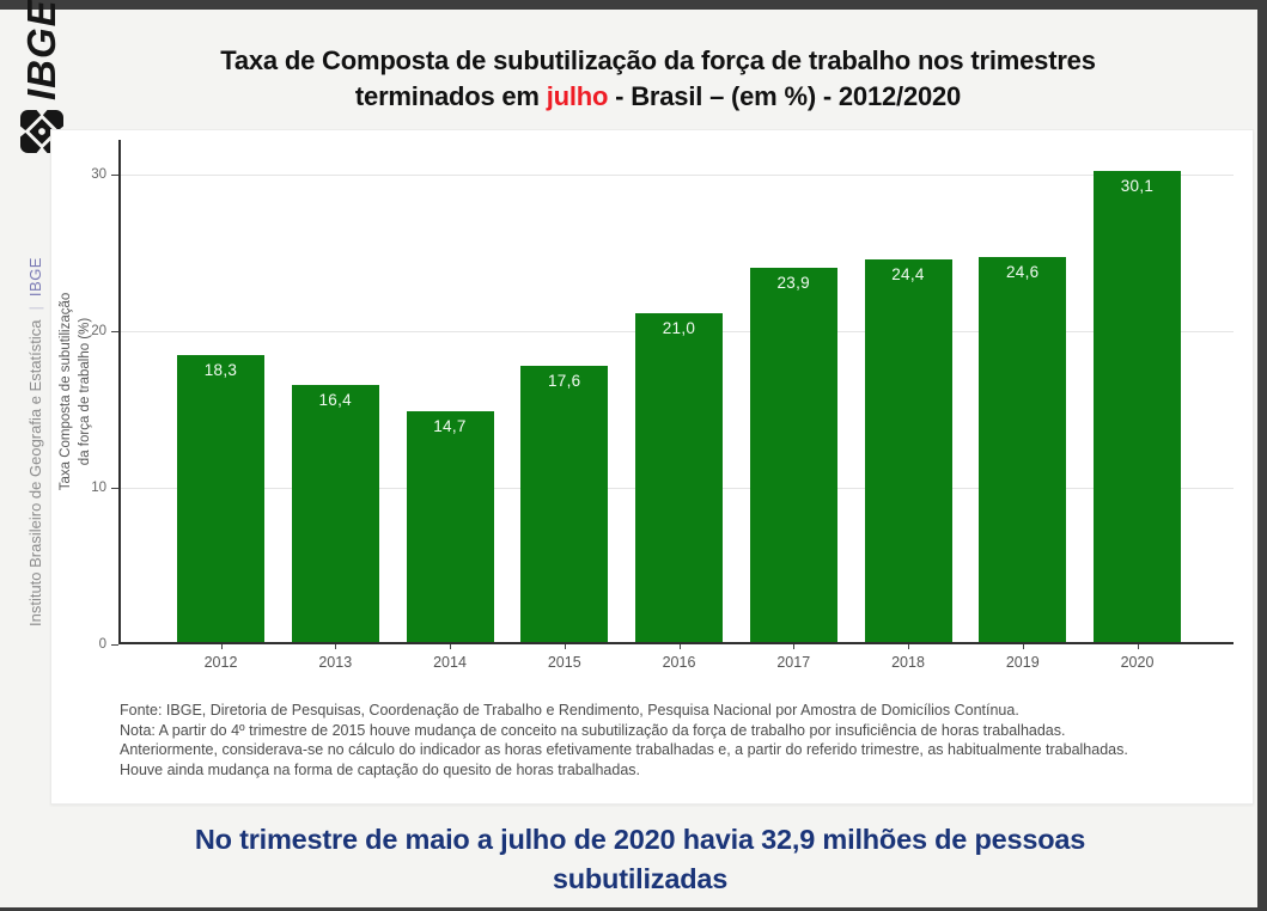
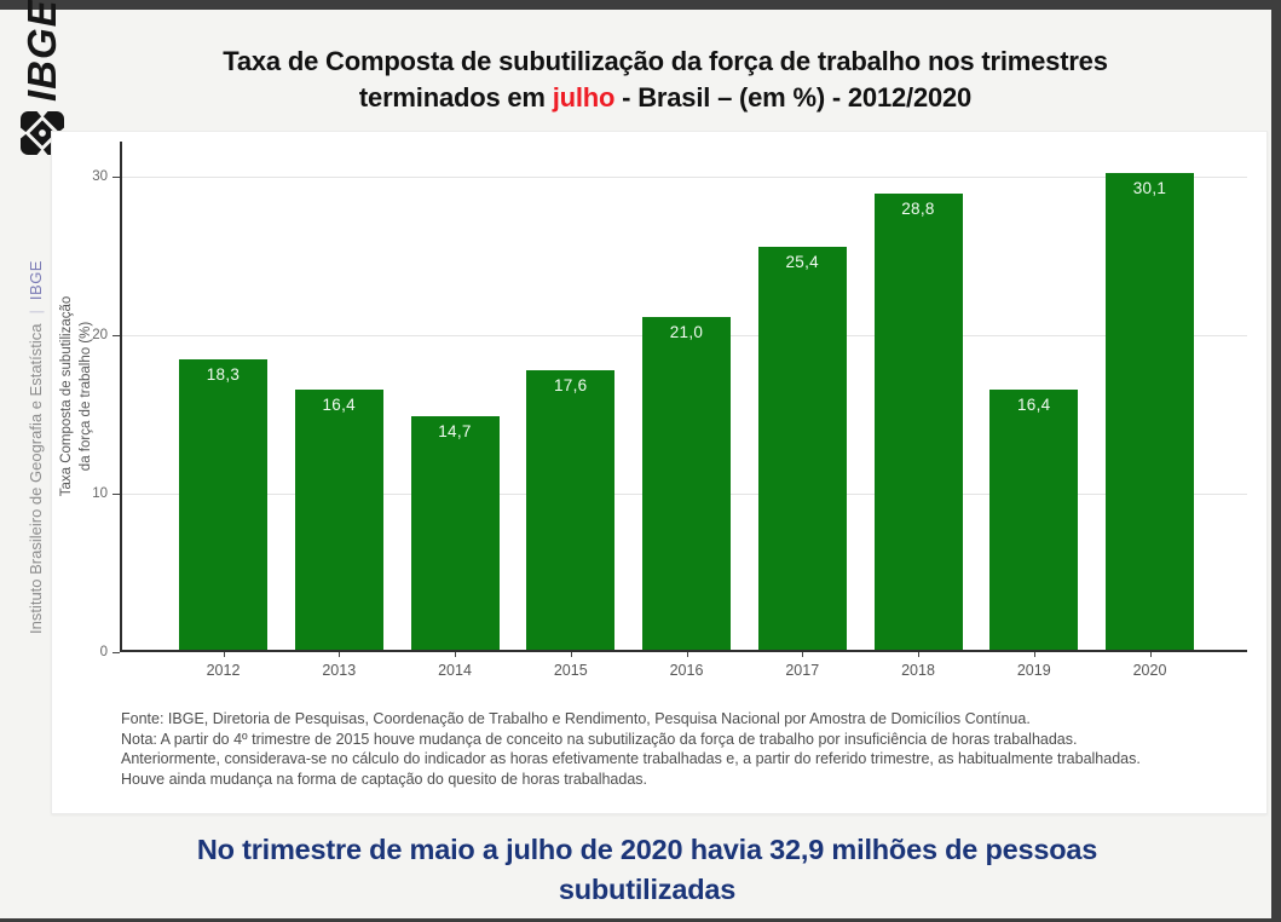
2017: 23,9 -> 25,4
2018: 24,4 -> 28,8
2019: 24,6 -> 16,4
